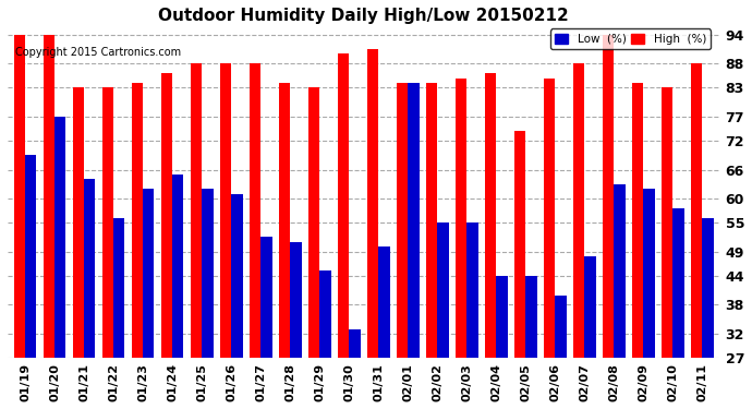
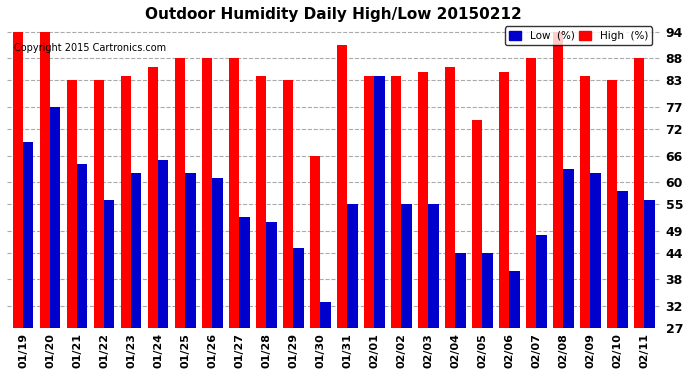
High (%)/01/30: 90 -> 66
Low (%)/01/31: 50 -> 55
